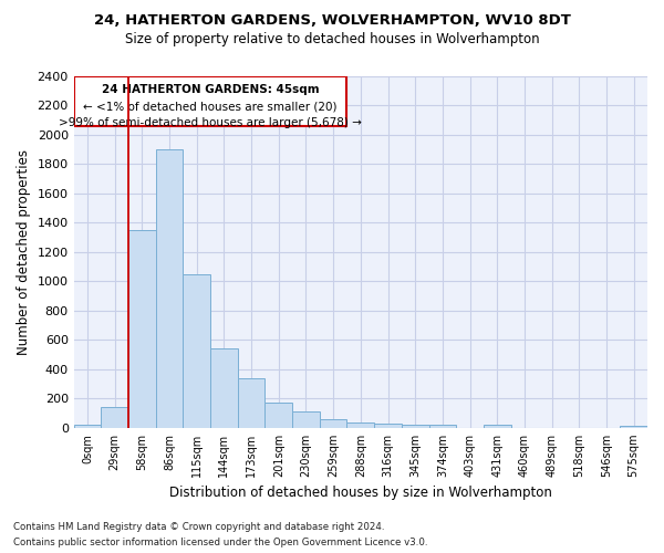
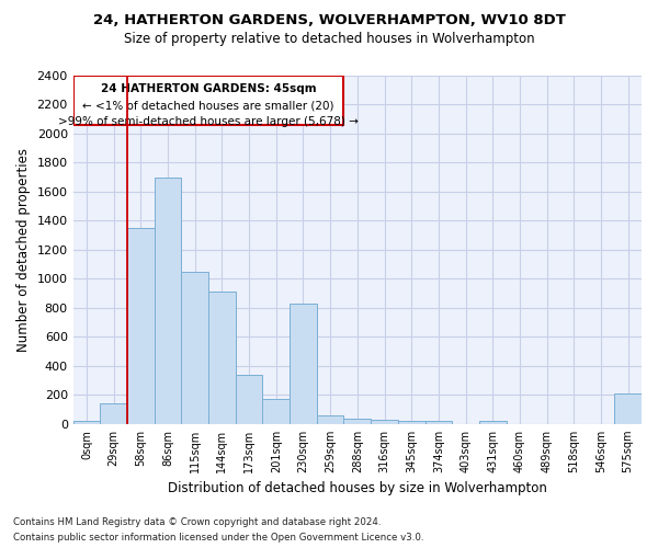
86sqm: 1900 -> 1700
144sqm: 540 -> 910
230sqm: 110 -> 830
575sqm: 20 -> 210
